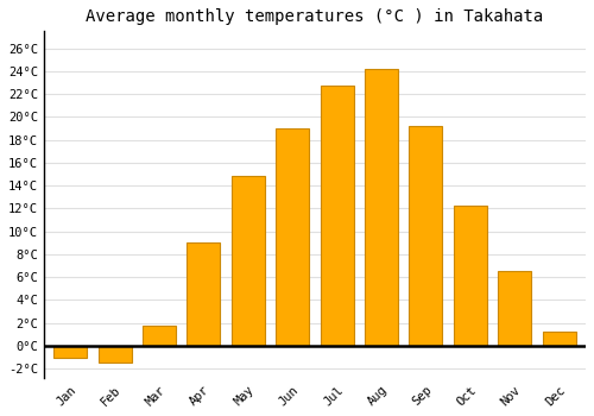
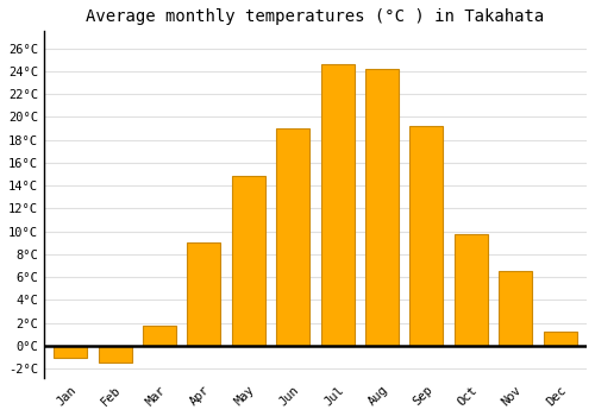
Jul: 22.8°C -> 24.6°C
Oct: 12.3°C -> 9.8°C
